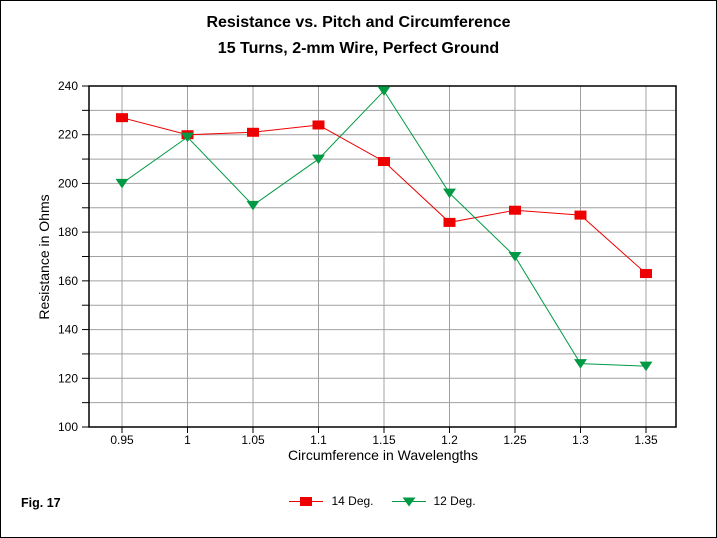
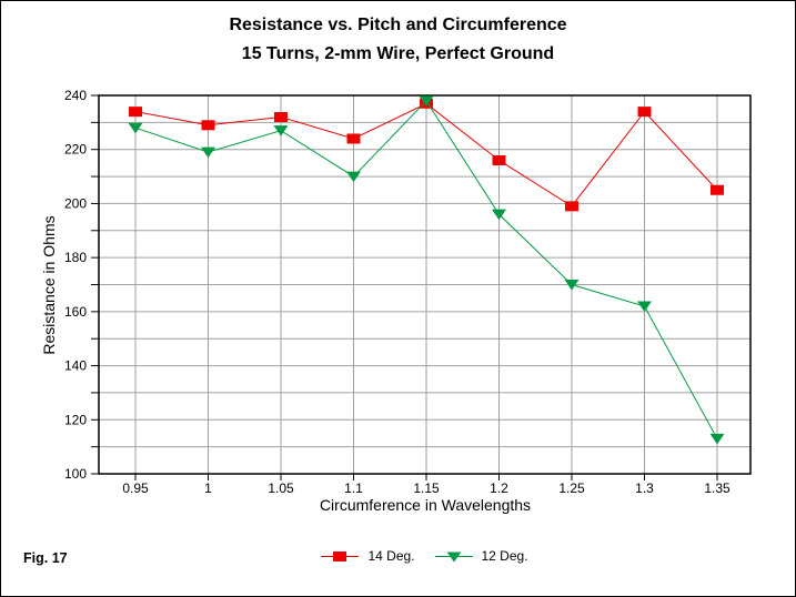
14 Deg./0.95: 227 -> 234
12 Deg./0.95: 200 -> 228
14 Deg./1: 220 -> 229
14 Deg./1.05: 221 -> 232
12 Deg./1.05: 191 -> 227
14 Deg./1.15: 209 -> 237
14 Deg./1.2: 184 -> 216
14 Deg./1.25: 189 -> 199
14 Deg./1.3: 187 -> 234
12 Deg./1.3: 126 -> 162
14 Deg./1.35: 163 -> 205
12 Deg./1.35: 125 -> 113
